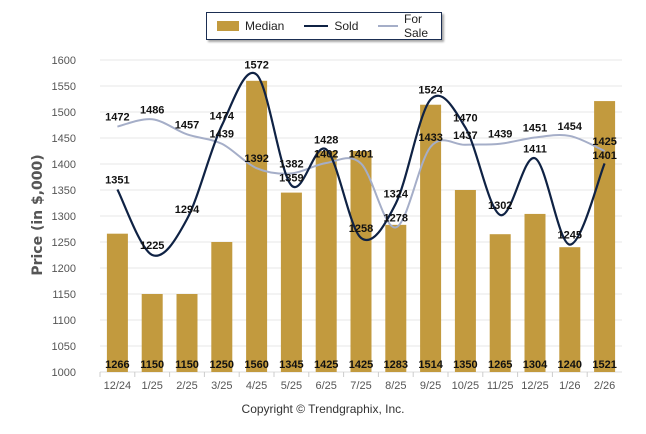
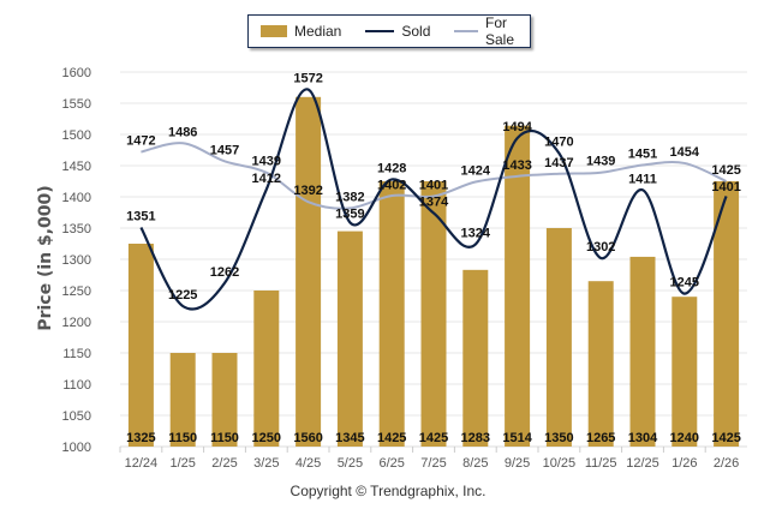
Median/12/24: 1266 -> 1325
Sold/2/25: 1294 -> 1262
Sold/3/25: 1474 -> 1412
Sold/7/25: 1258 -> 1374
For Sale/8/25: 1278 -> 1424
Sold/9/25: 1524 -> 1494
Median/2/26: 1521 -> 1425
